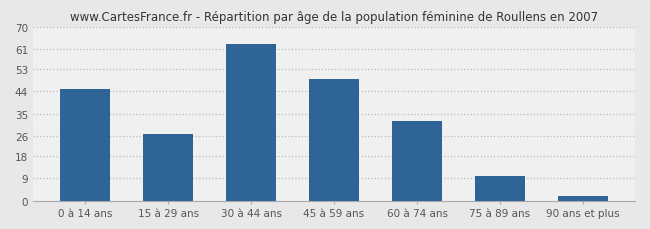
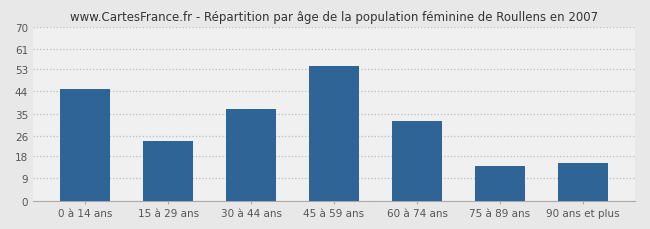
15 à 29 ans: 27 -> 24
30 à 44 ans: 63 -> 37
45 à 59 ans: 49 -> 54
75 à 89 ans: 10 -> 14
90 ans et plus: 2 -> 15
